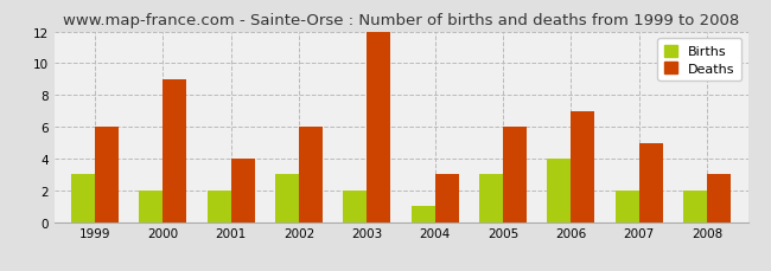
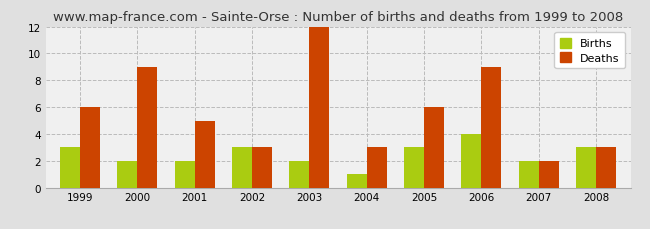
Deaths/2001: 4 -> 5
Deaths/2002: 6 -> 3
Deaths/2006: 7 -> 9
Deaths/2007: 5 -> 2
Births/2008: 2 -> 3
